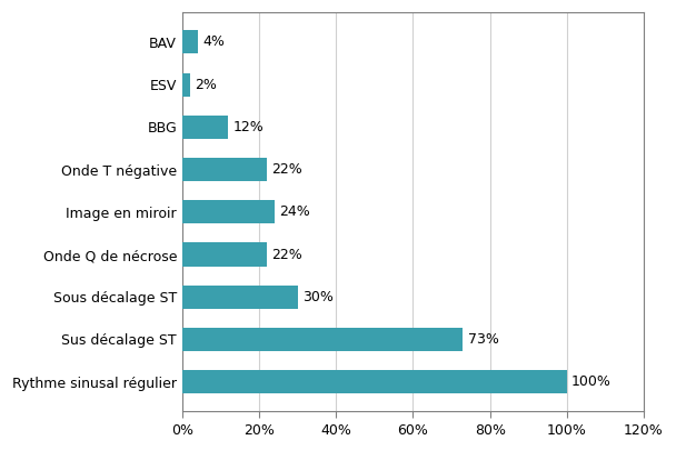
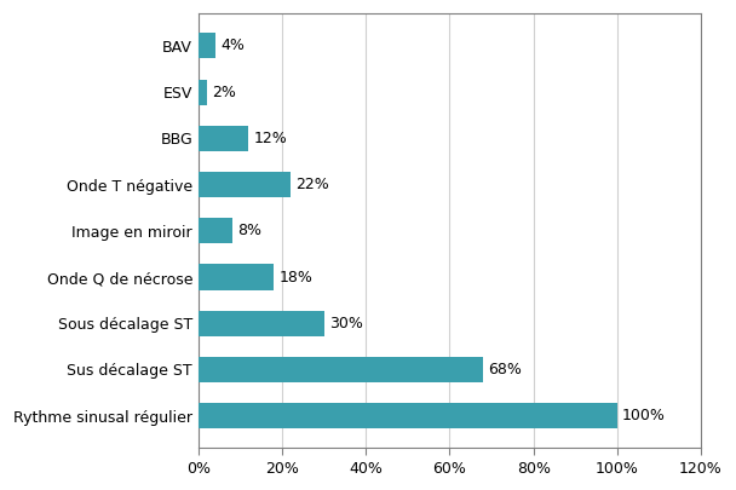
Image en miroir: 24% -> 8%
Onde Q de nécrose: 22% -> 18%
Sus décalage ST: 73% -> 68%
